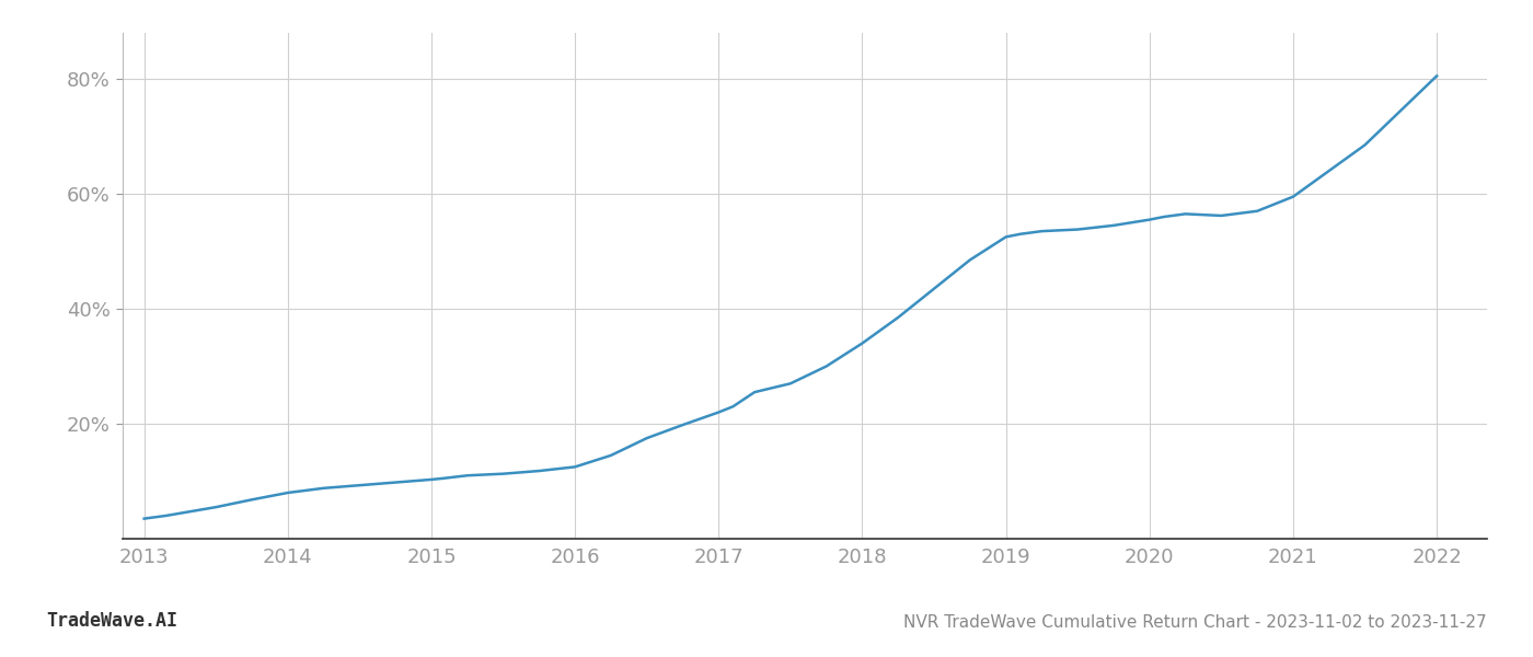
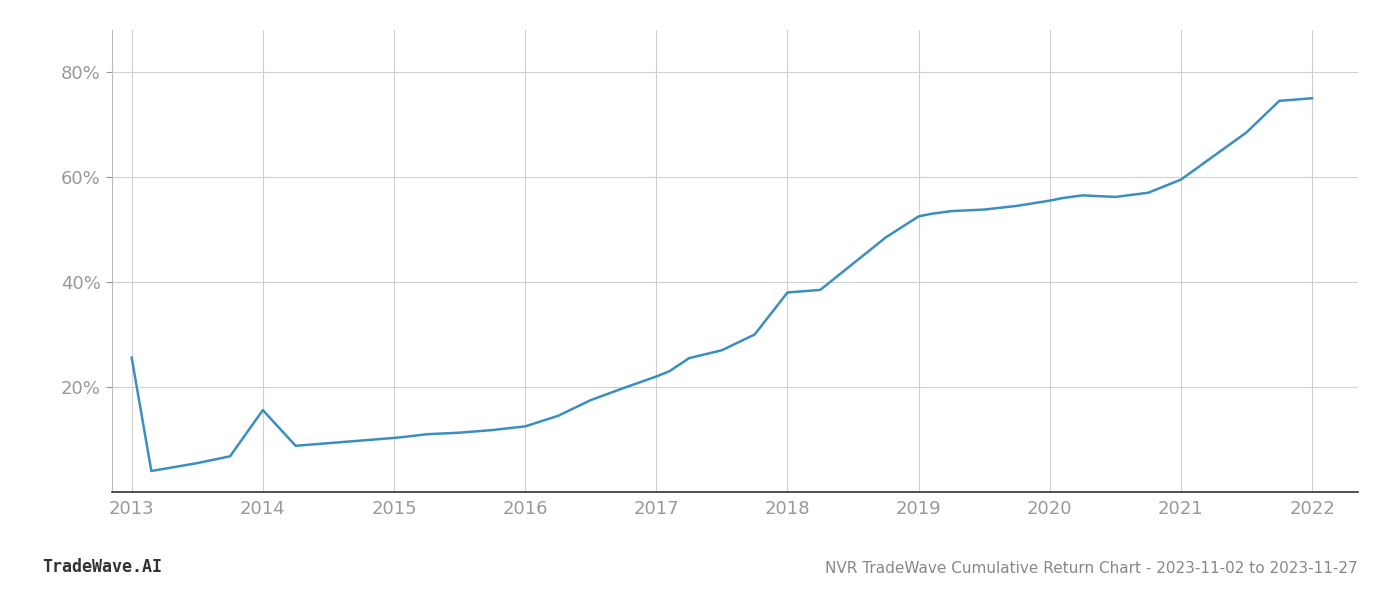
2013: 3.5% -> 25.6%
2014: 8.0% -> 15.6%
2018: 34.0% -> 38.0%
2022: 80.5% -> 75.0%
